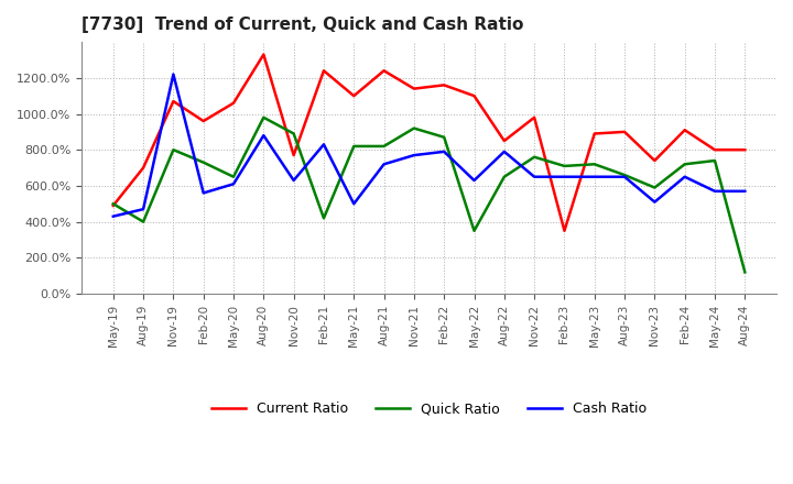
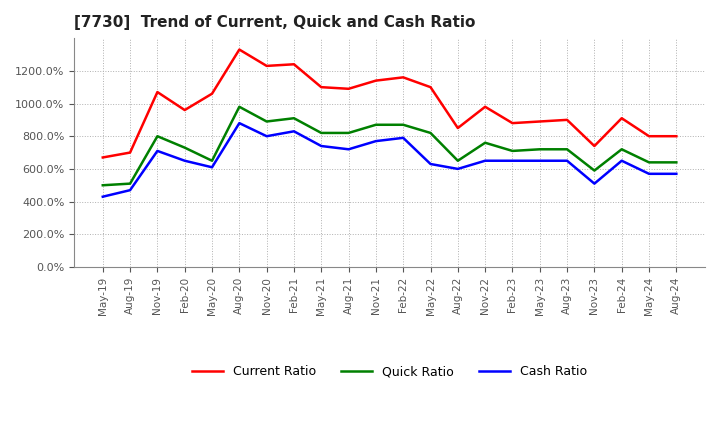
Current Ratio/May-19: 490% -> 670%
Quick Ratio/Aug-19: 400% -> 510%
Cash Ratio/Nov-19: 1220% -> 710%
Cash Ratio/Feb-20: 560% -> 650%
Current Ratio/Nov-20: 770% -> 1230%
Cash Ratio/Nov-20: 630% -> 800%
Quick Ratio/Feb-21: 420% -> 910%
Cash Ratio/May-21: 500% -> 740%
Current Ratio/Aug-21: 1240% -> 1090%
Quick Ratio/Nov-21: 920% -> 870%
Quick Ratio/May-22: 350% -> 820%
Cash Ratio/Aug-22: 790% -> 600%
Current Ratio/Feb-23: 350% -> 880%
Quick Ratio/Aug-23: 660% -> 720%
Quick Ratio/May-24: 740% -> 640%
Quick Ratio/Aug-24: 120% -> 640%
